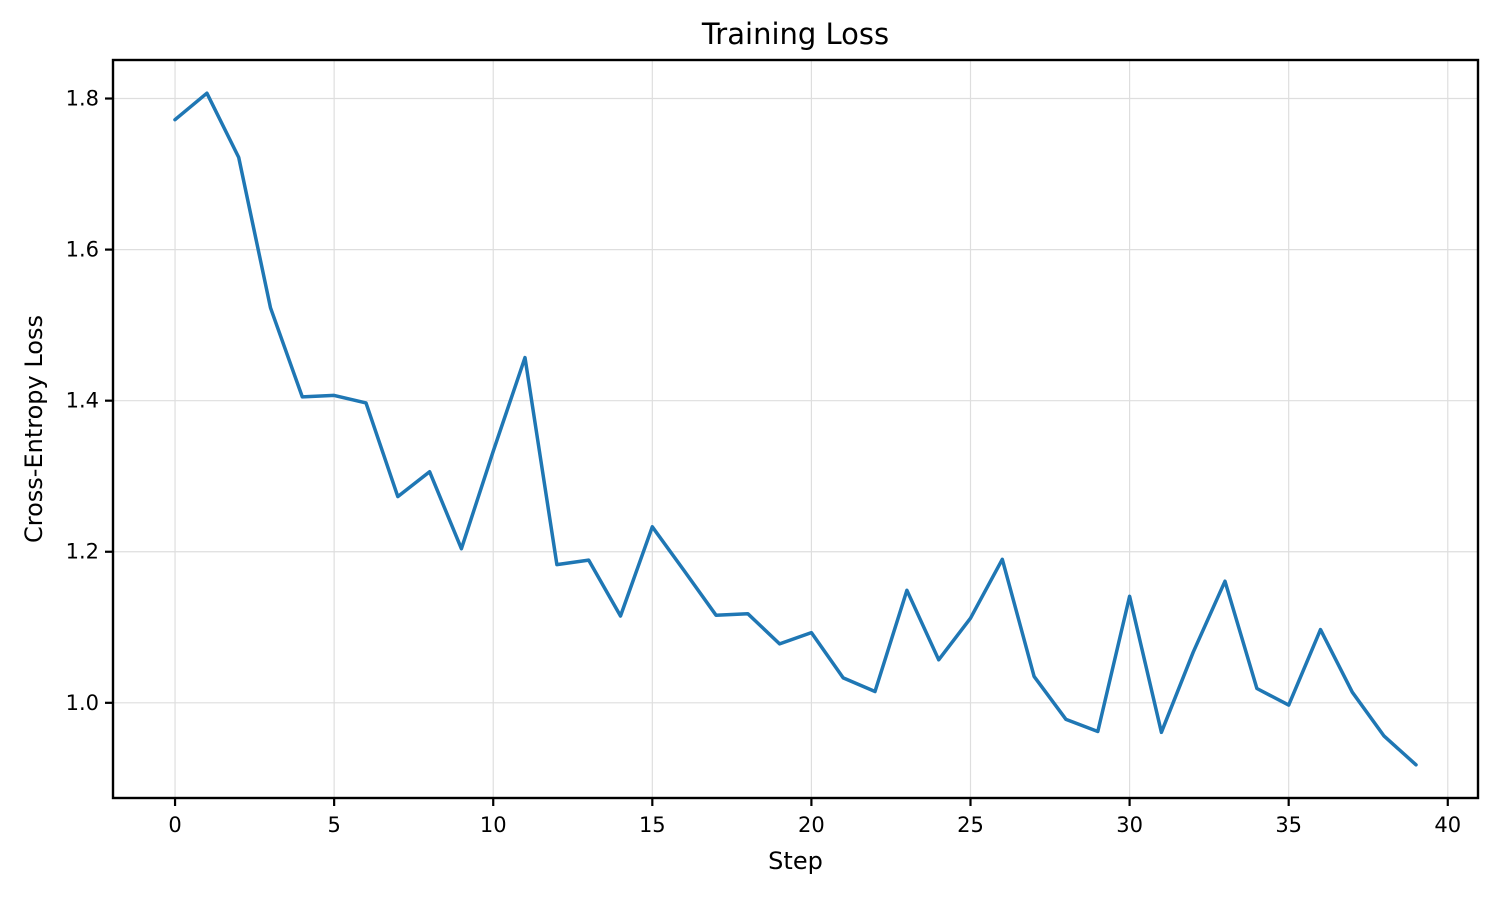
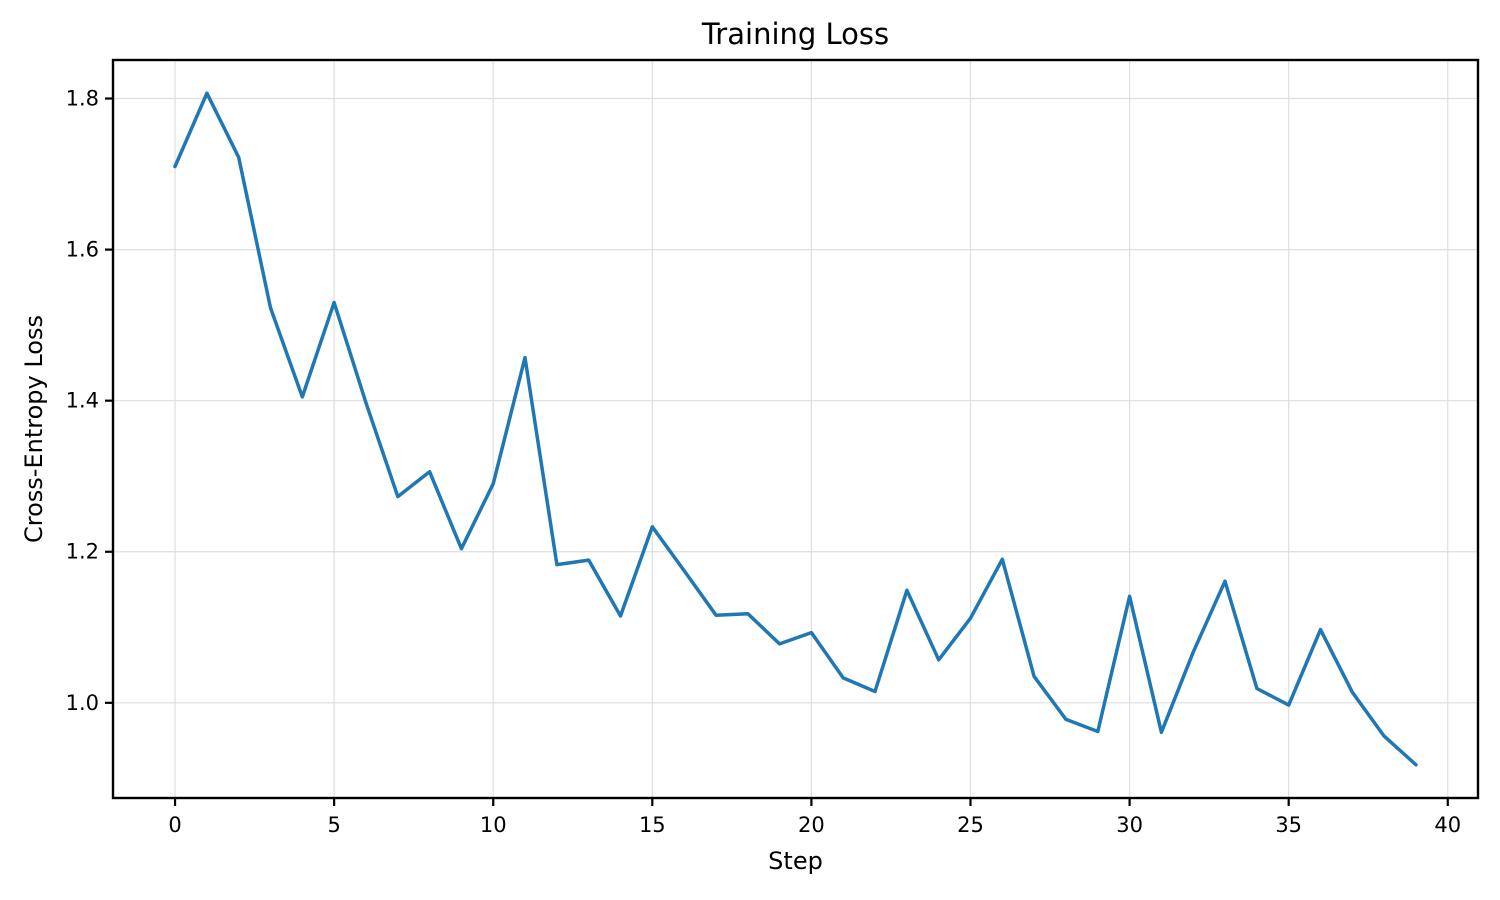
0: 1.77 -> 1.71
5: 1.41 -> 1.53
10: 1.33 -> 1.29
